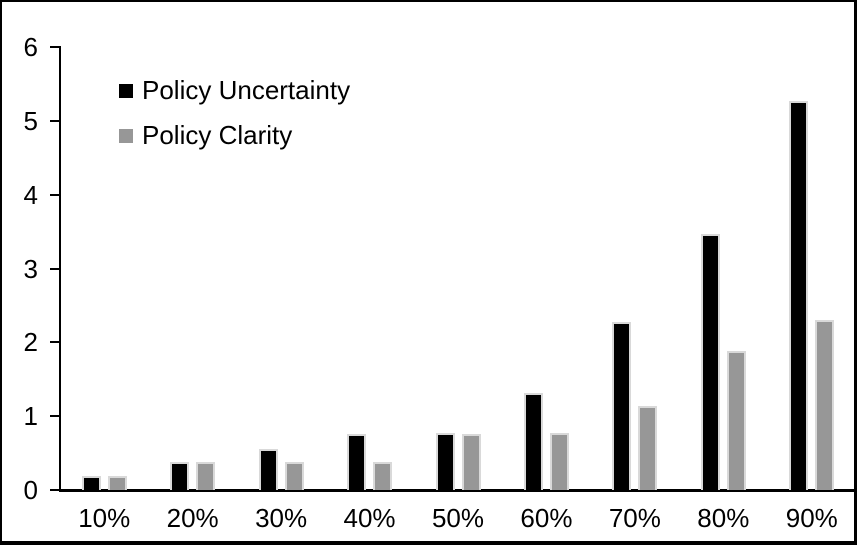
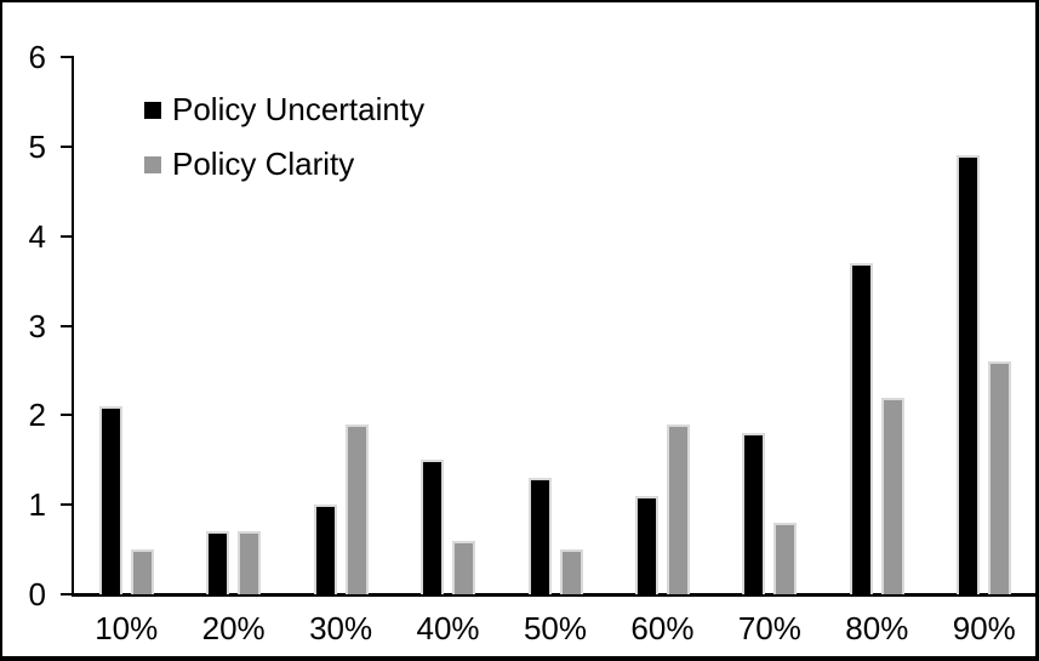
Policy Uncertainty/10%: 0.2 -> 2.1
Policy Clarity/10%: 0.2 -> 0.5
Policy Uncertainty/20%: 0.4 -> 0.7
Policy Clarity/20%: 0.4 -> 0.7
Policy Uncertainty/30%: 0.6 -> 1.0
Policy Clarity/30%: 0.4 -> 1.9
Policy Uncertainty/40%: 0.8 -> 1.5
Policy Clarity/40%: 0.4 -> 0.6
Policy Uncertainty/50%: 0.8 -> 1.3
Policy Clarity/50%: 0.8 -> 0.5
Policy Uncertainty/60%: 1.3 -> 1.1
Policy Clarity/60%: 0.8 -> 1.9
Policy Uncertainty/70%: 2.3 -> 1.8
Policy Clarity/70%: 1.1 -> 0.8
Policy Uncertainty/80%: 3.5 -> 3.7
Policy Clarity/80%: 1.9 -> 2.2
Policy Uncertainty/90%: 5.3 -> 4.9
Policy Clarity/90%: 2.3 -> 2.6
